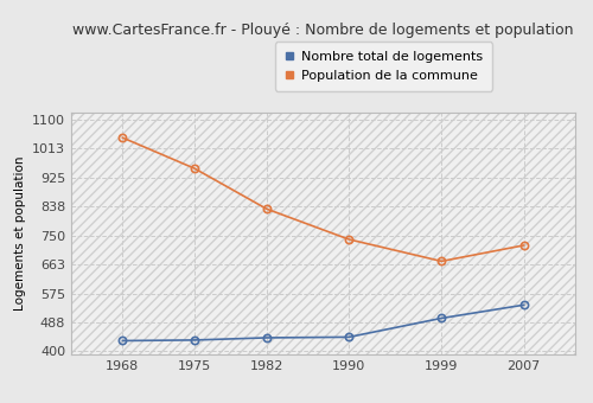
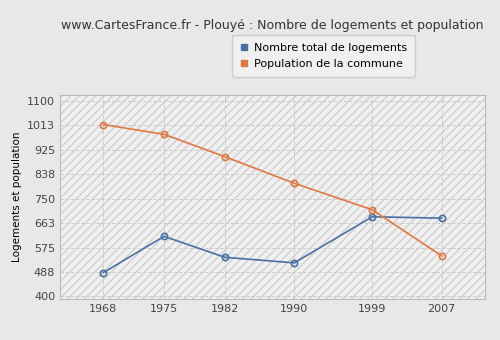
Nombre total de logements/1968: 432 -> 485
Population de la commune/1968: 1045 -> 1015
Nombre total de logements/1975: 434 -> 615
Population de la commune/1975: 952 -> 980
Nombre total de logements/1982: 441 -> 540
Population de la commune/1982: 830 -> 900
Nombre total de logements/1990: 443 -> 520
Population de la commune/1990: 738 -> 805
Nombre total de logements/1999: 500 -> 685
Population de la commune/1999: 672 -> 710
Nombre total de logements/2007: 540 -> 680
Population de la commune/2007: 720 -> 545
